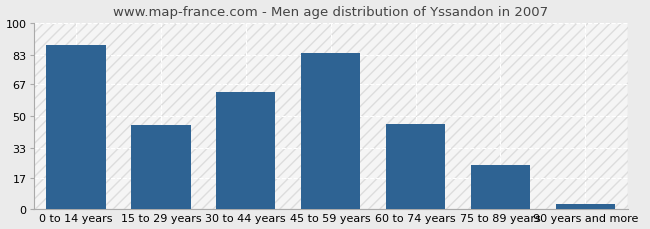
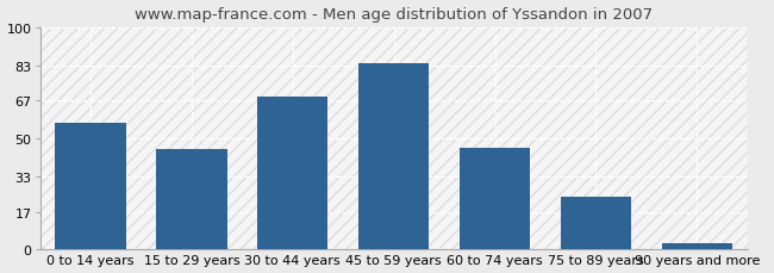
0 to 14 years: 88 -> 57
30 to 44 years: 63 -> 69
